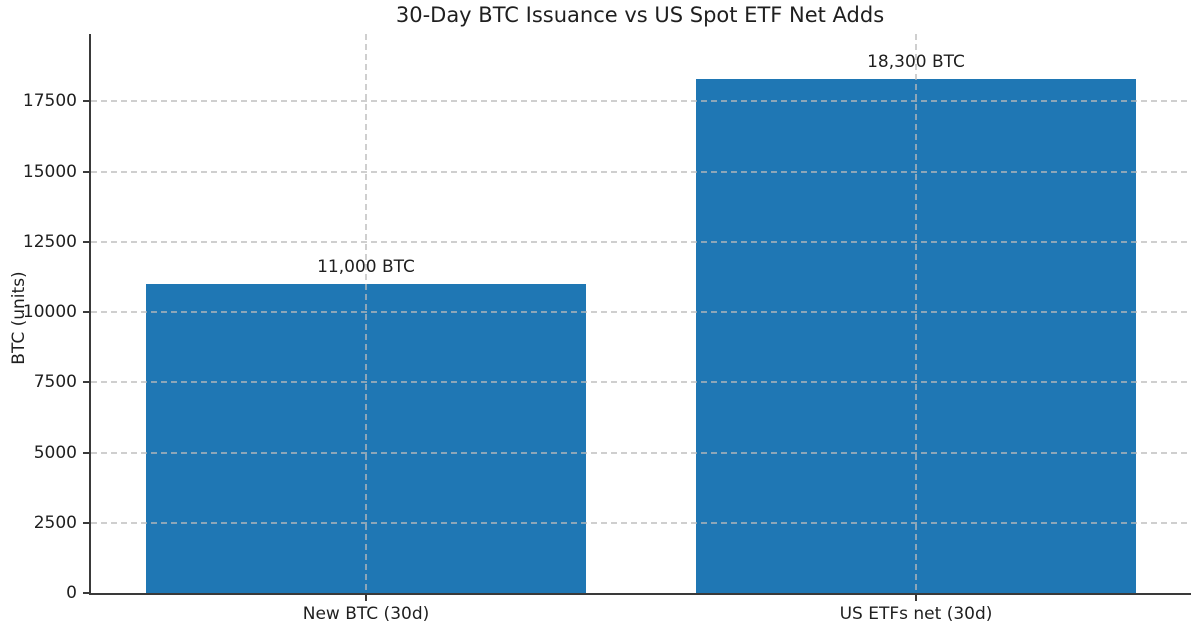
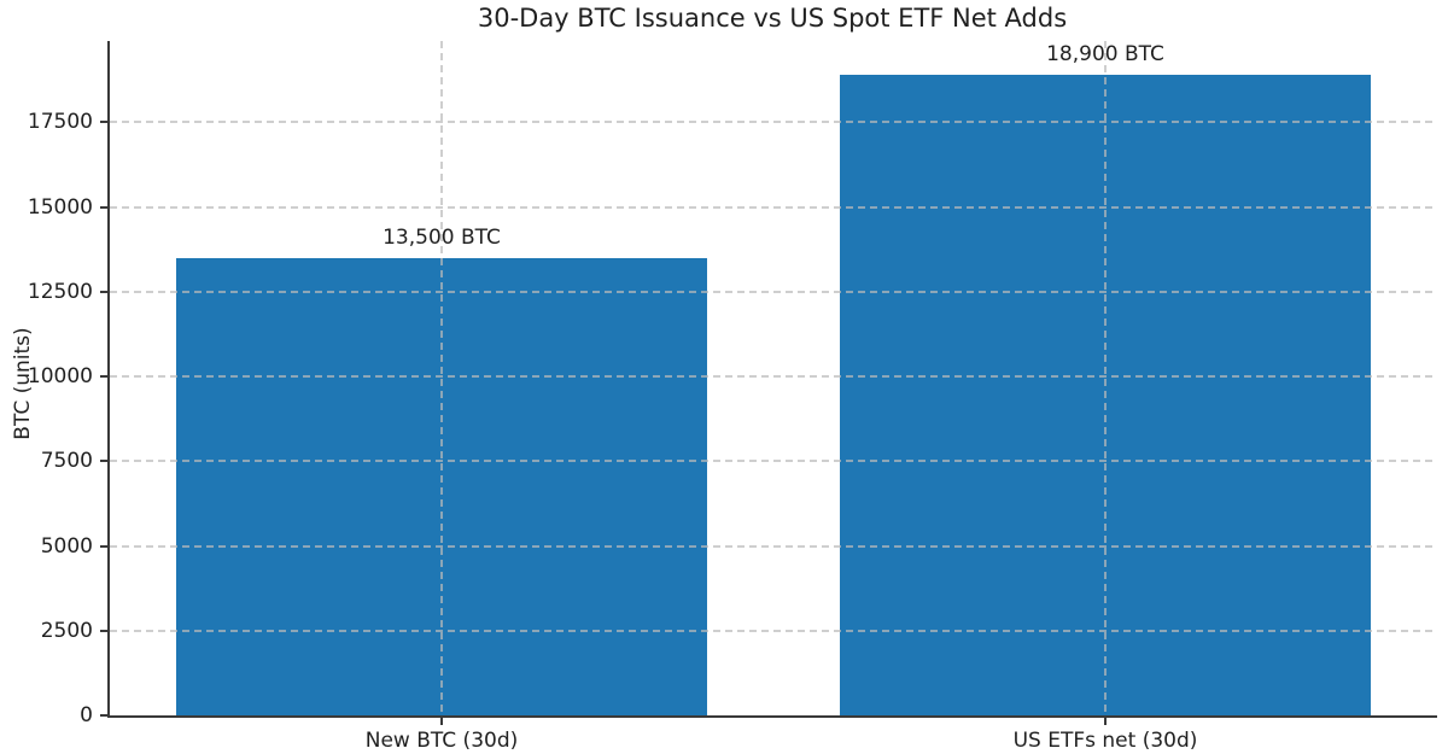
New BTC (30d): 11,000 -> 13,500
US ETFs net (30d): 18,300 -> 18,900
